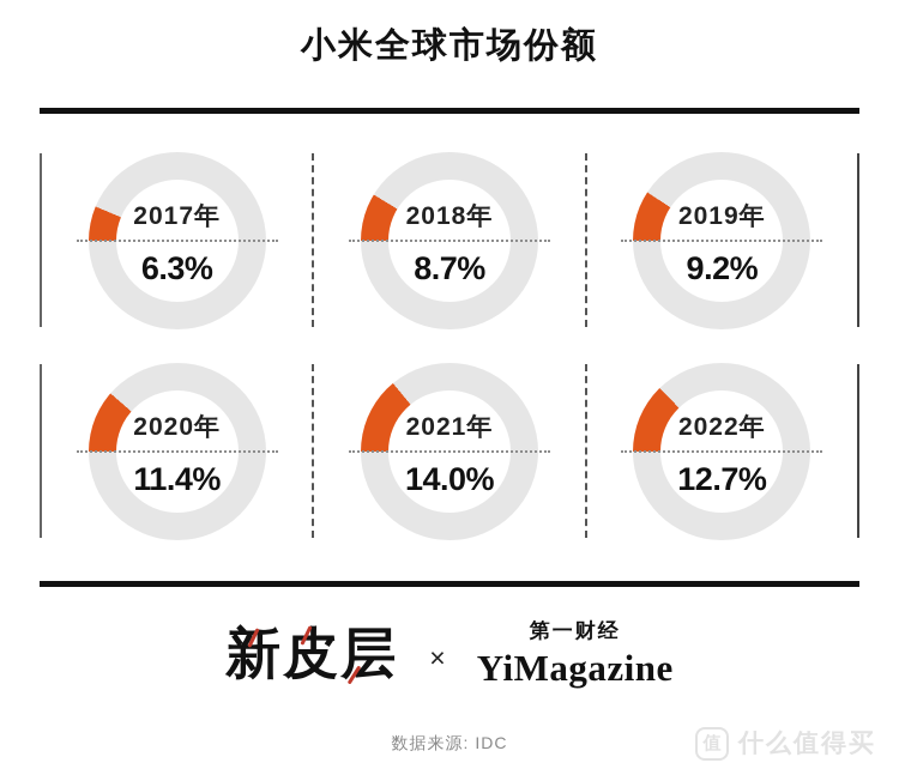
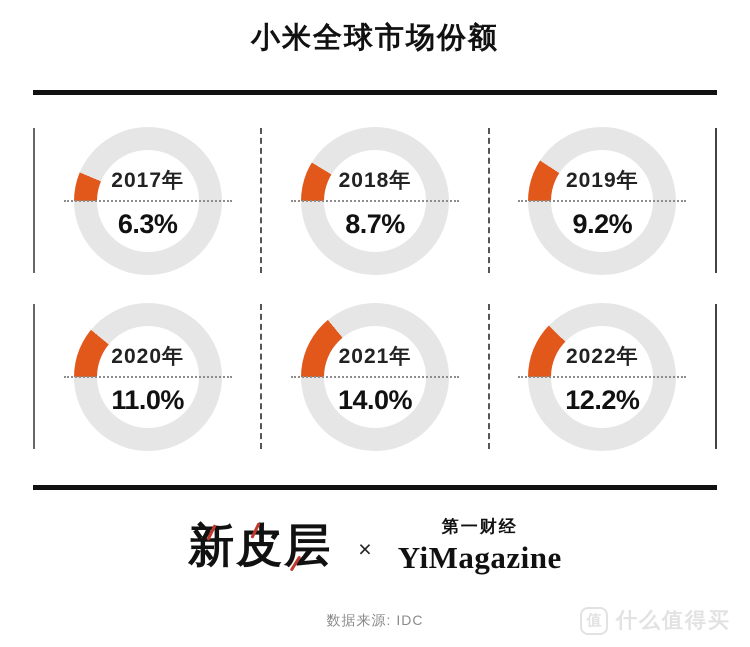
2020年: 11.4% -> 11.0%
2022年: 12.7% -> 12.2%
